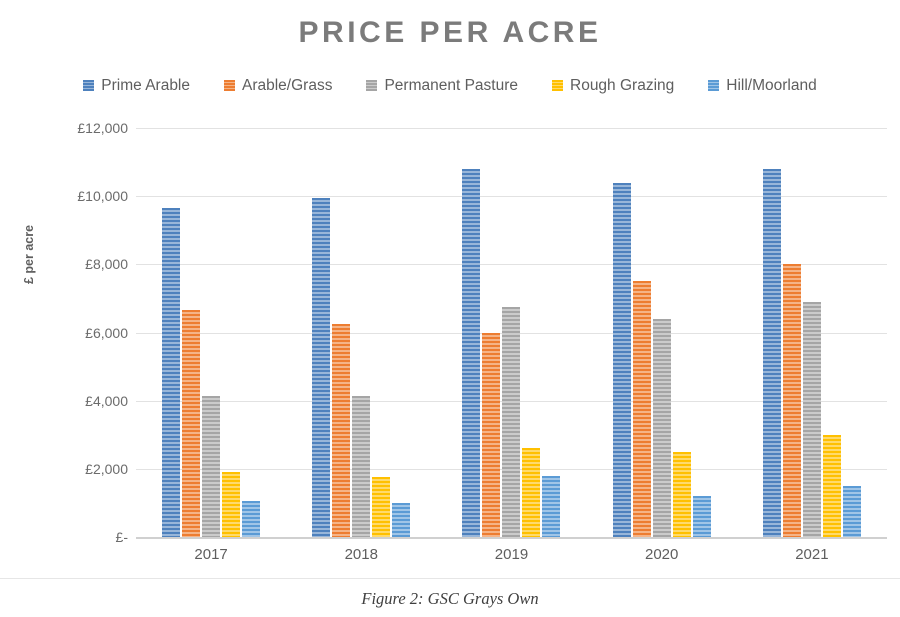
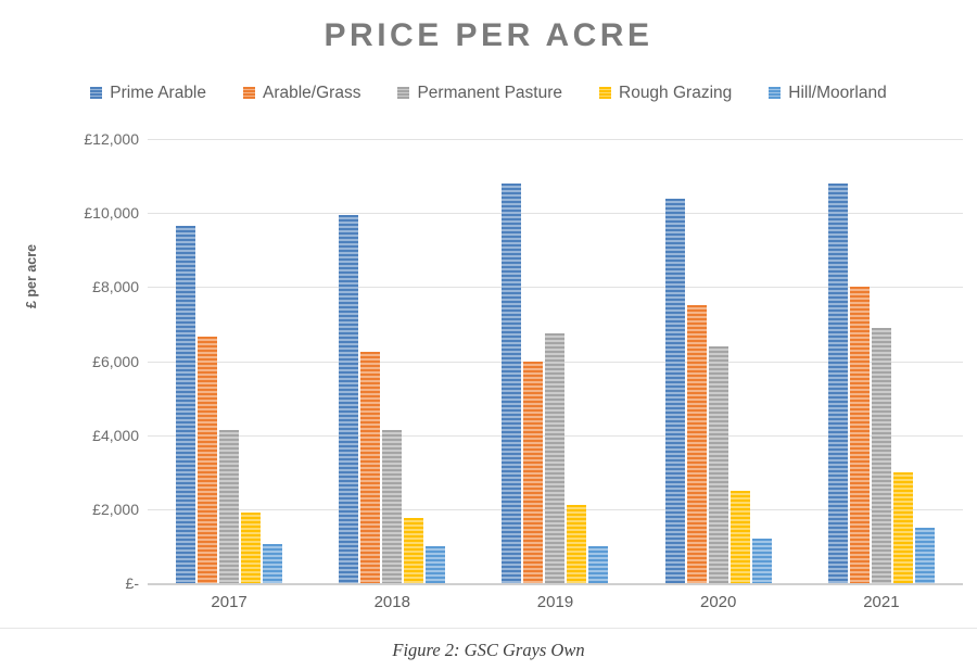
Rough Grazing/2019: £2600 -> £2100
Hill/Moorland/2019: £1800 -> £1000
